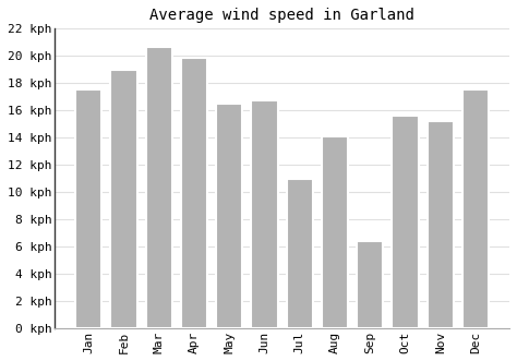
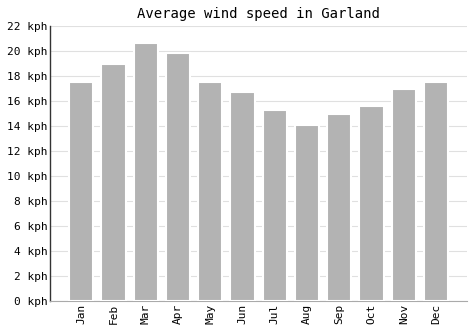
May: 16.5 kph -> 17.5 kph
Jul: 11.0 kph -> 15.3 kph
Sep: 6.4 kph -> 15.0 kph
Nov: 15.2 kph -> 17.0 kph
